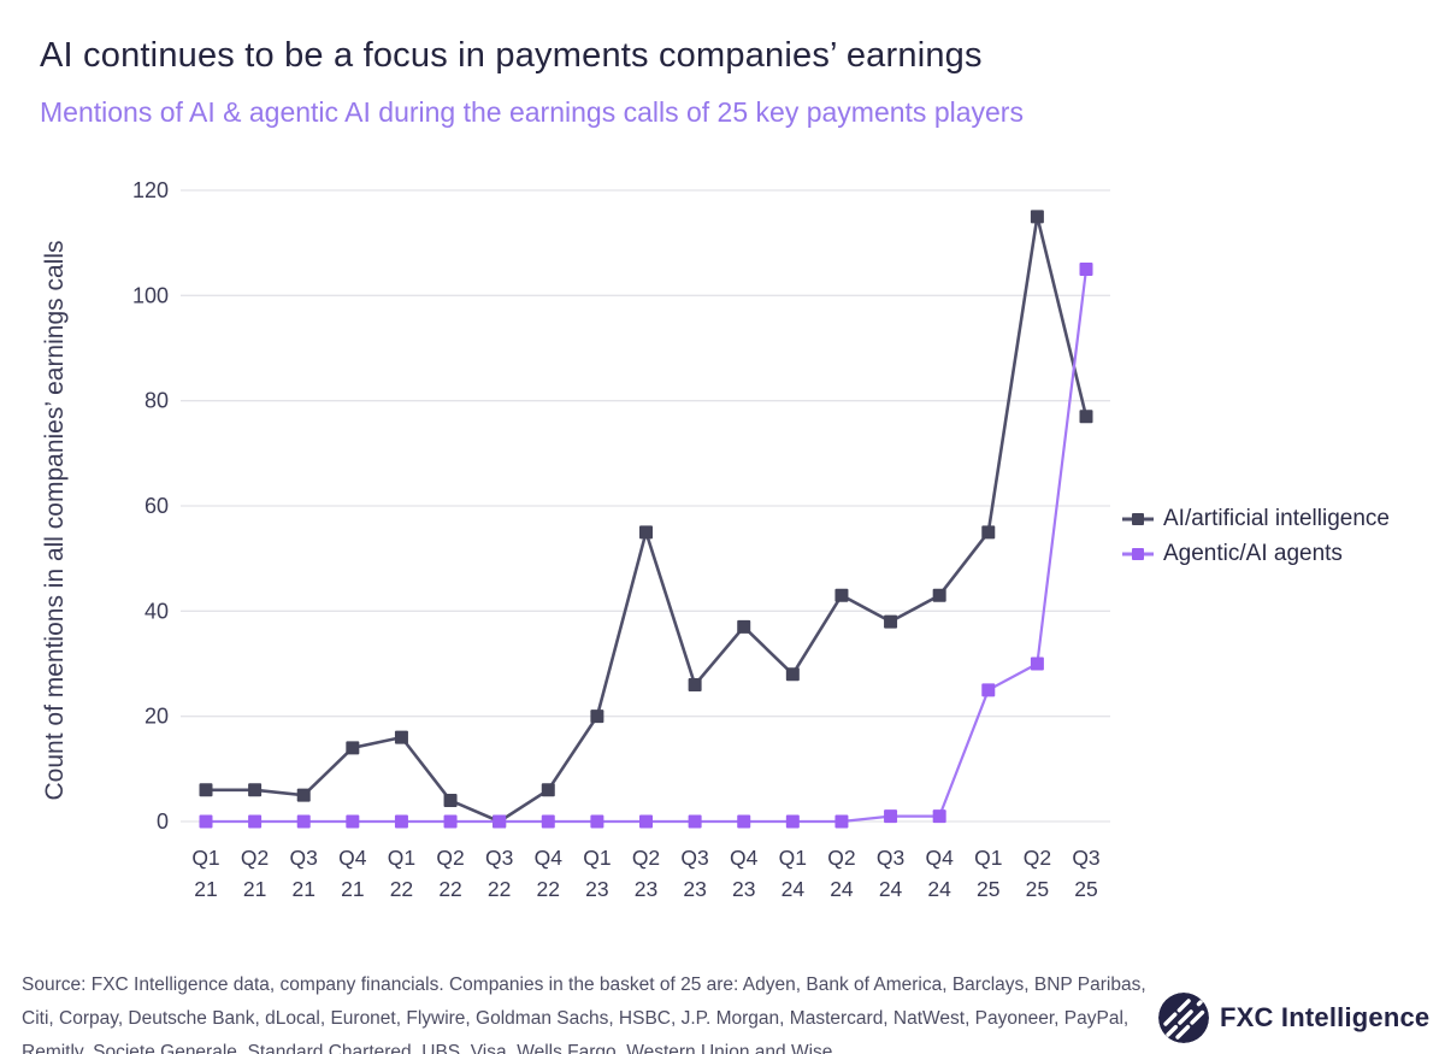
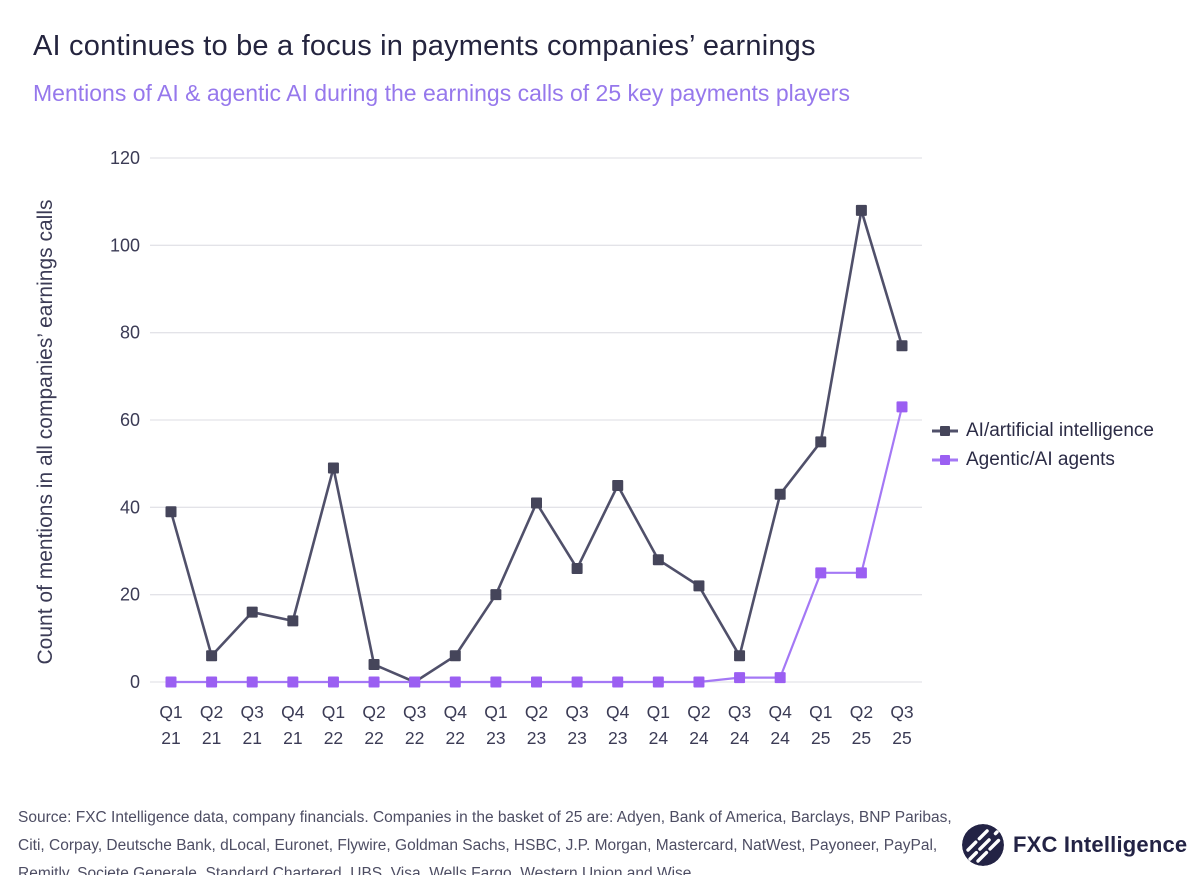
AI/artificial intelligence/Q1 21: 6 -> 39
AI/artificial intelligence/Q3 21: 5 -> 16
AI/artificial intelligence/Q1 22: 16 -> 49
AI/artificial intelligence/Q2 23: 55 -> 41
AI/artificial intelligence/Q4 23: 37 -> 45
AI/artificial intelligence/Q2 24: 43 -> 22
AI/artificial intelligence/Q3 24: 38 -> 6
AI/artificial intelligence/Q2 25: 115 -> 108
Agentic/AI agents/Q2 25: 30 -> 25
Agentic/AI agents/Q3 25: 105 -> 63
